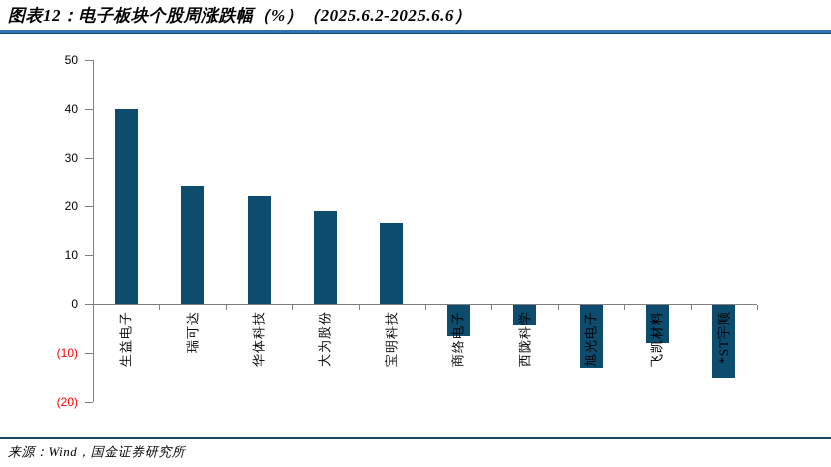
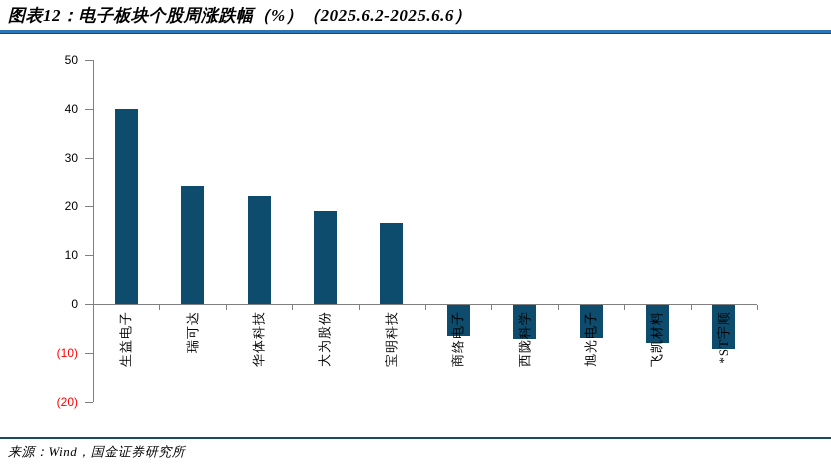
西陇科学: -4 -> -7
旭光电子: -13 -> -7
*ST宇顺: -15 -> -9
